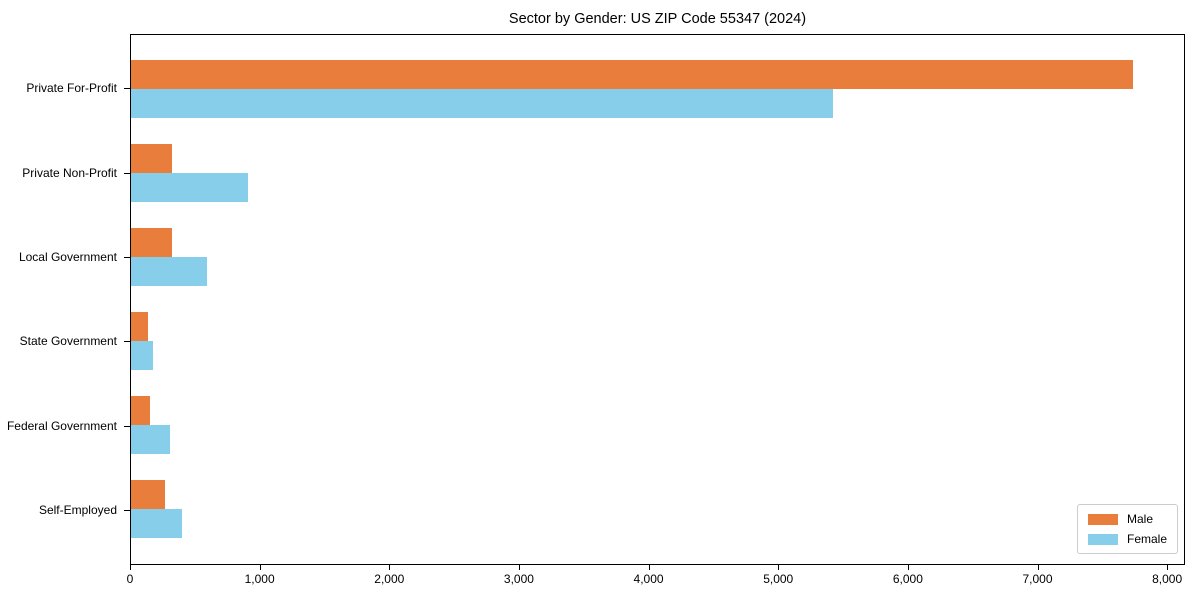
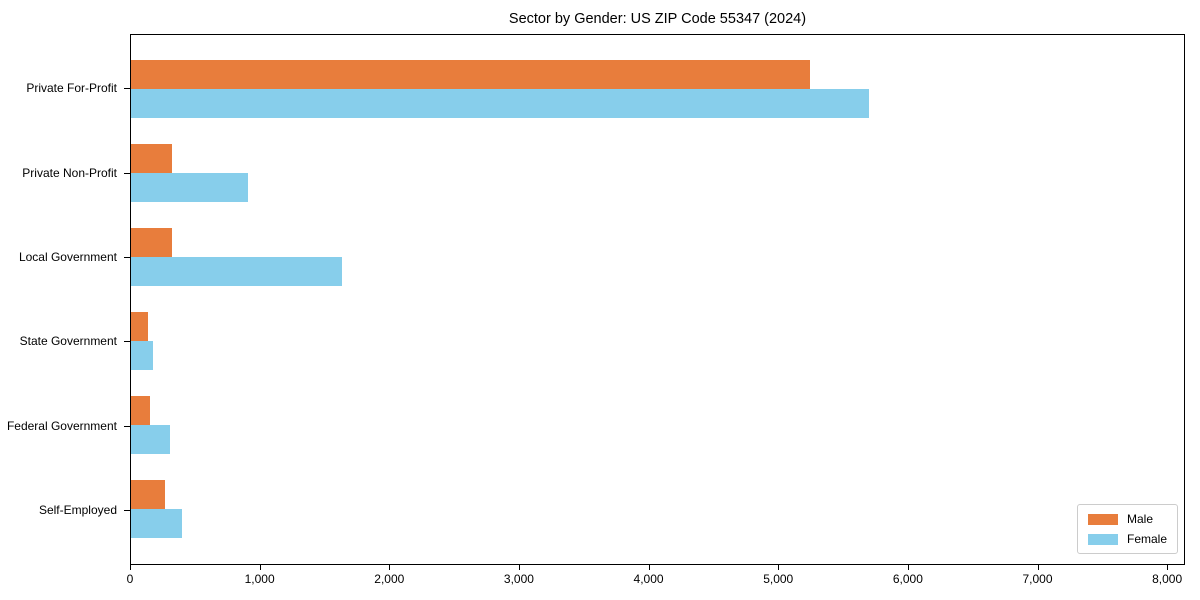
Male/Private For-Profit: 7740 -> 5240
Female/Private For-Profit: 5420 -> 5700
Female/Local Government: 590 -> 1630
